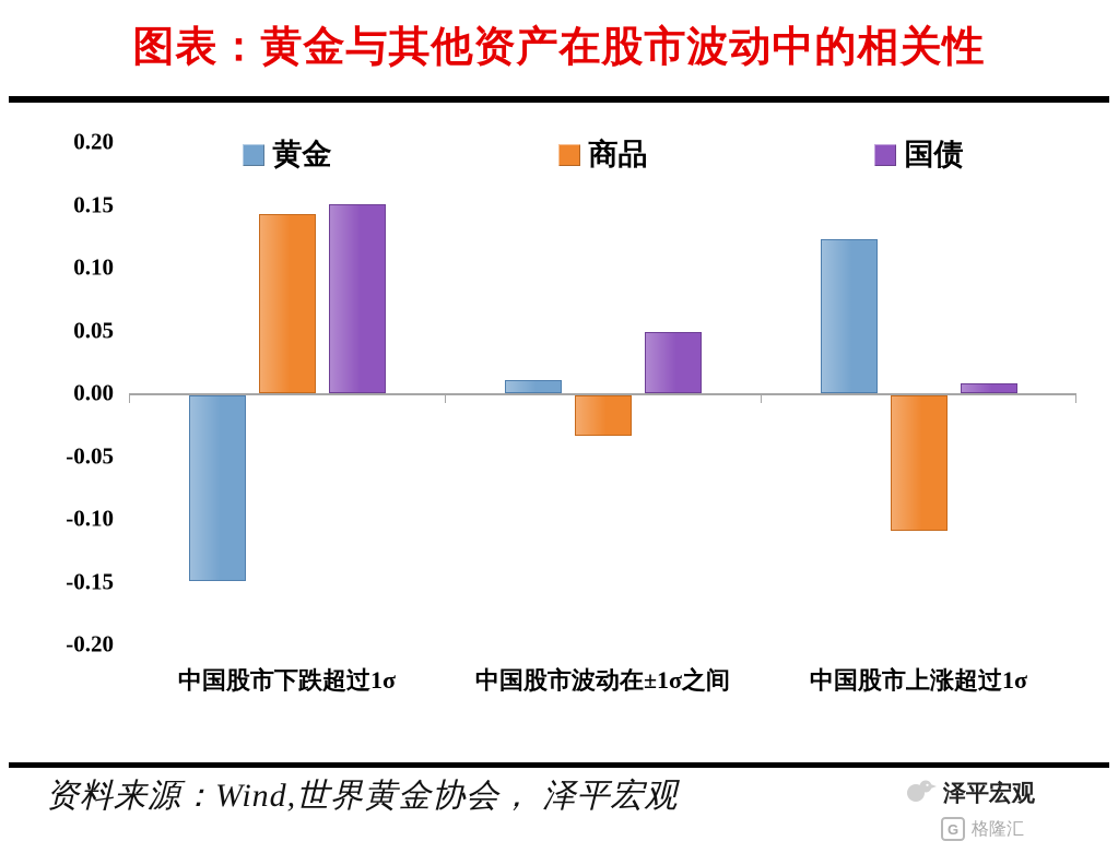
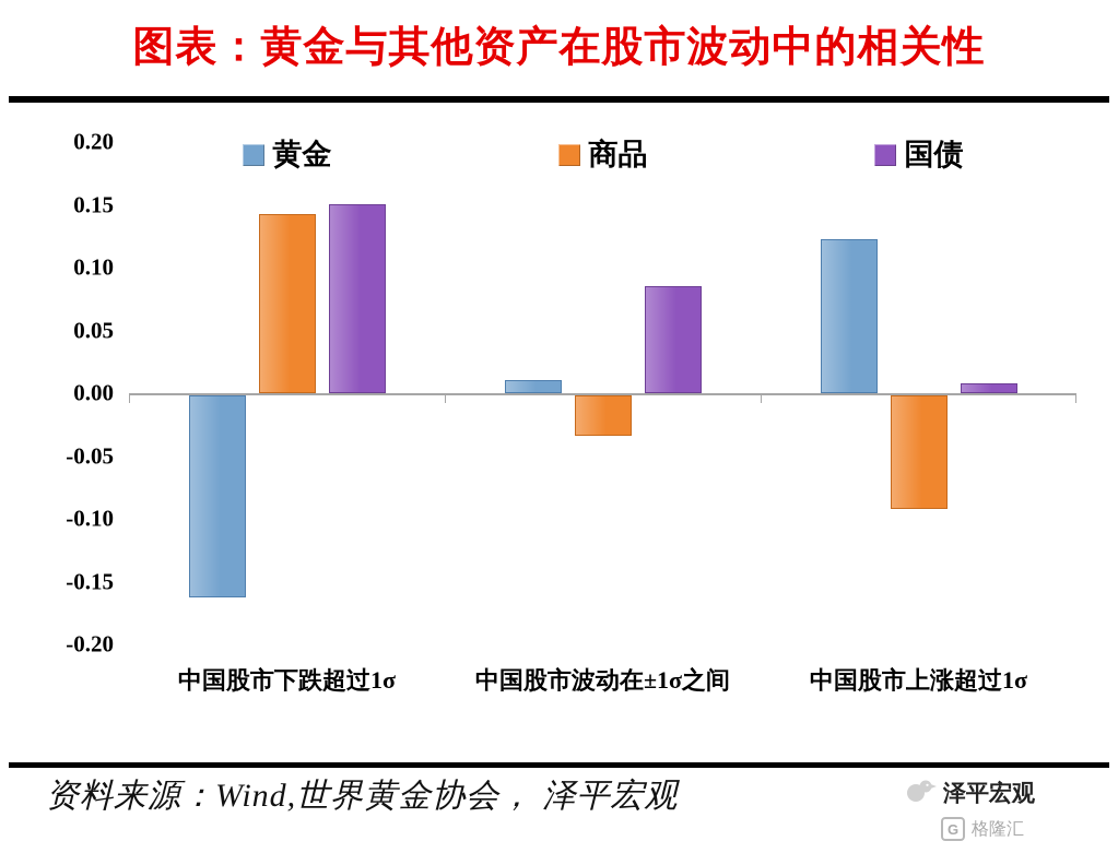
黄金/中国股市下跌超过1σ: -0.148 -> -0.161
国债/中国股市波动在±1σ之间: 0.049 -> 0.085
商品/中国股市上涨超过1σ: -0.108 -> -0.090
